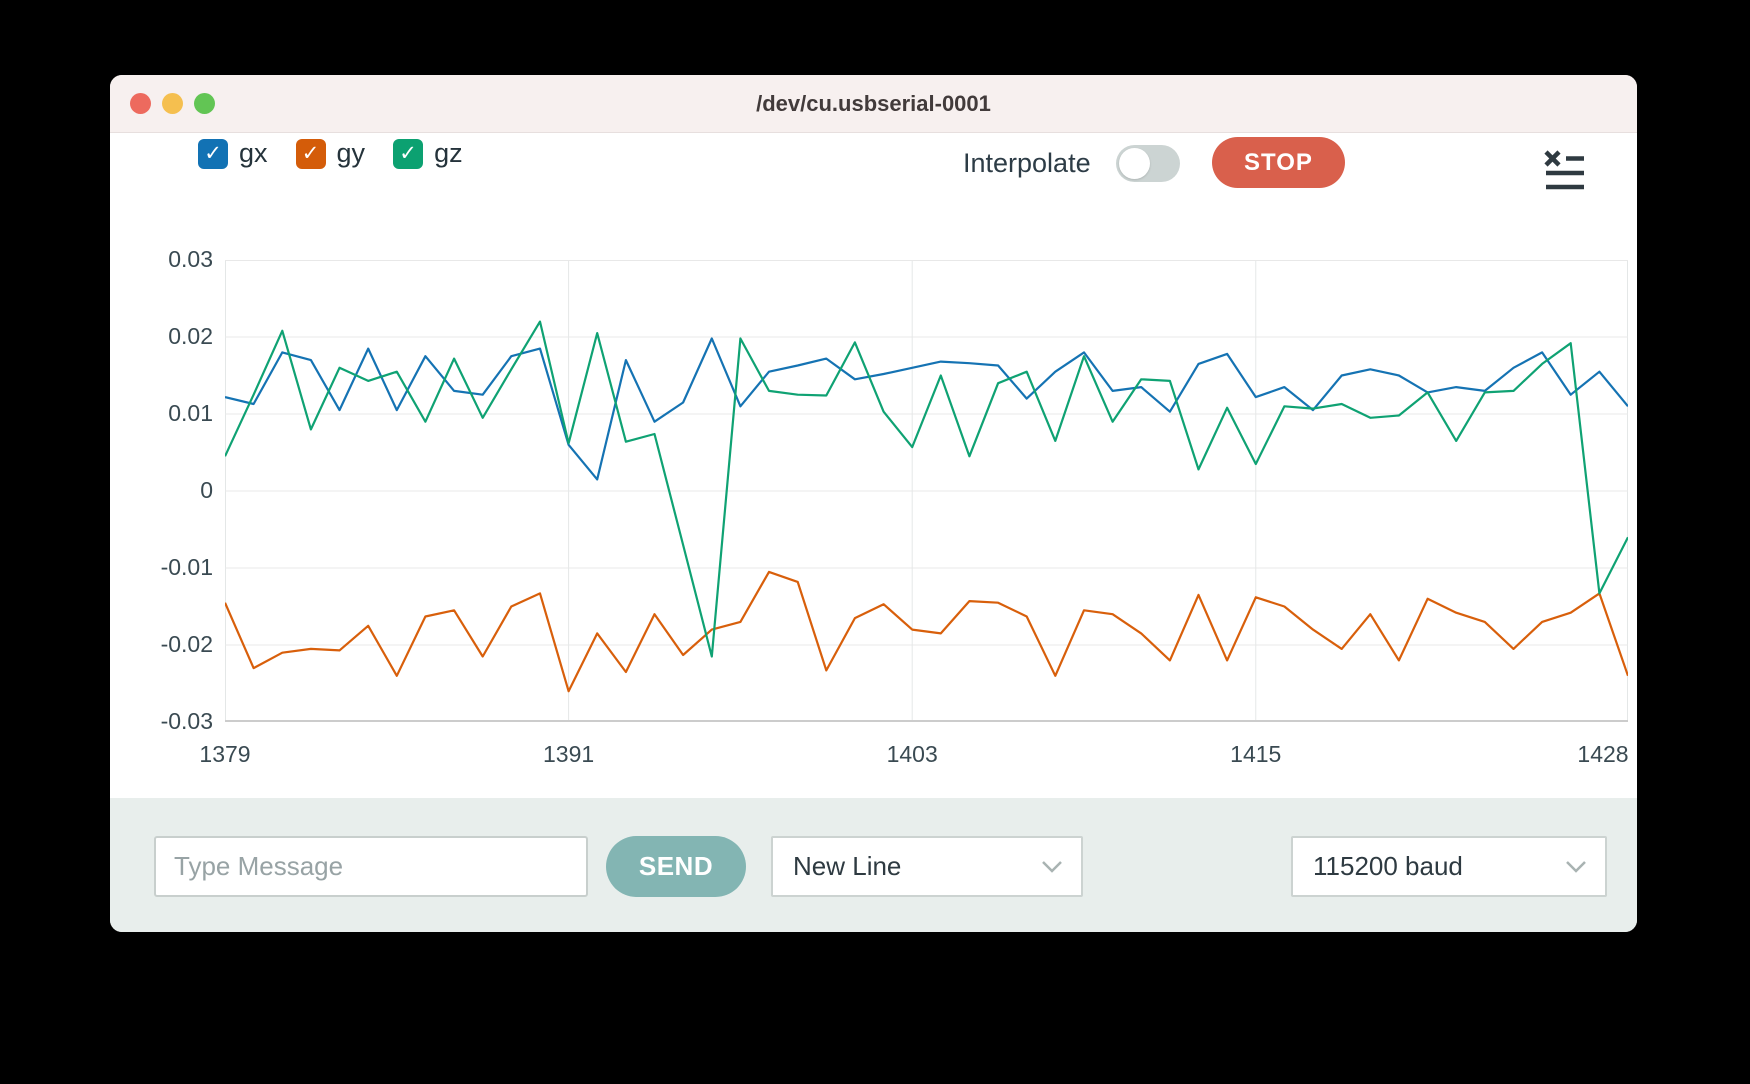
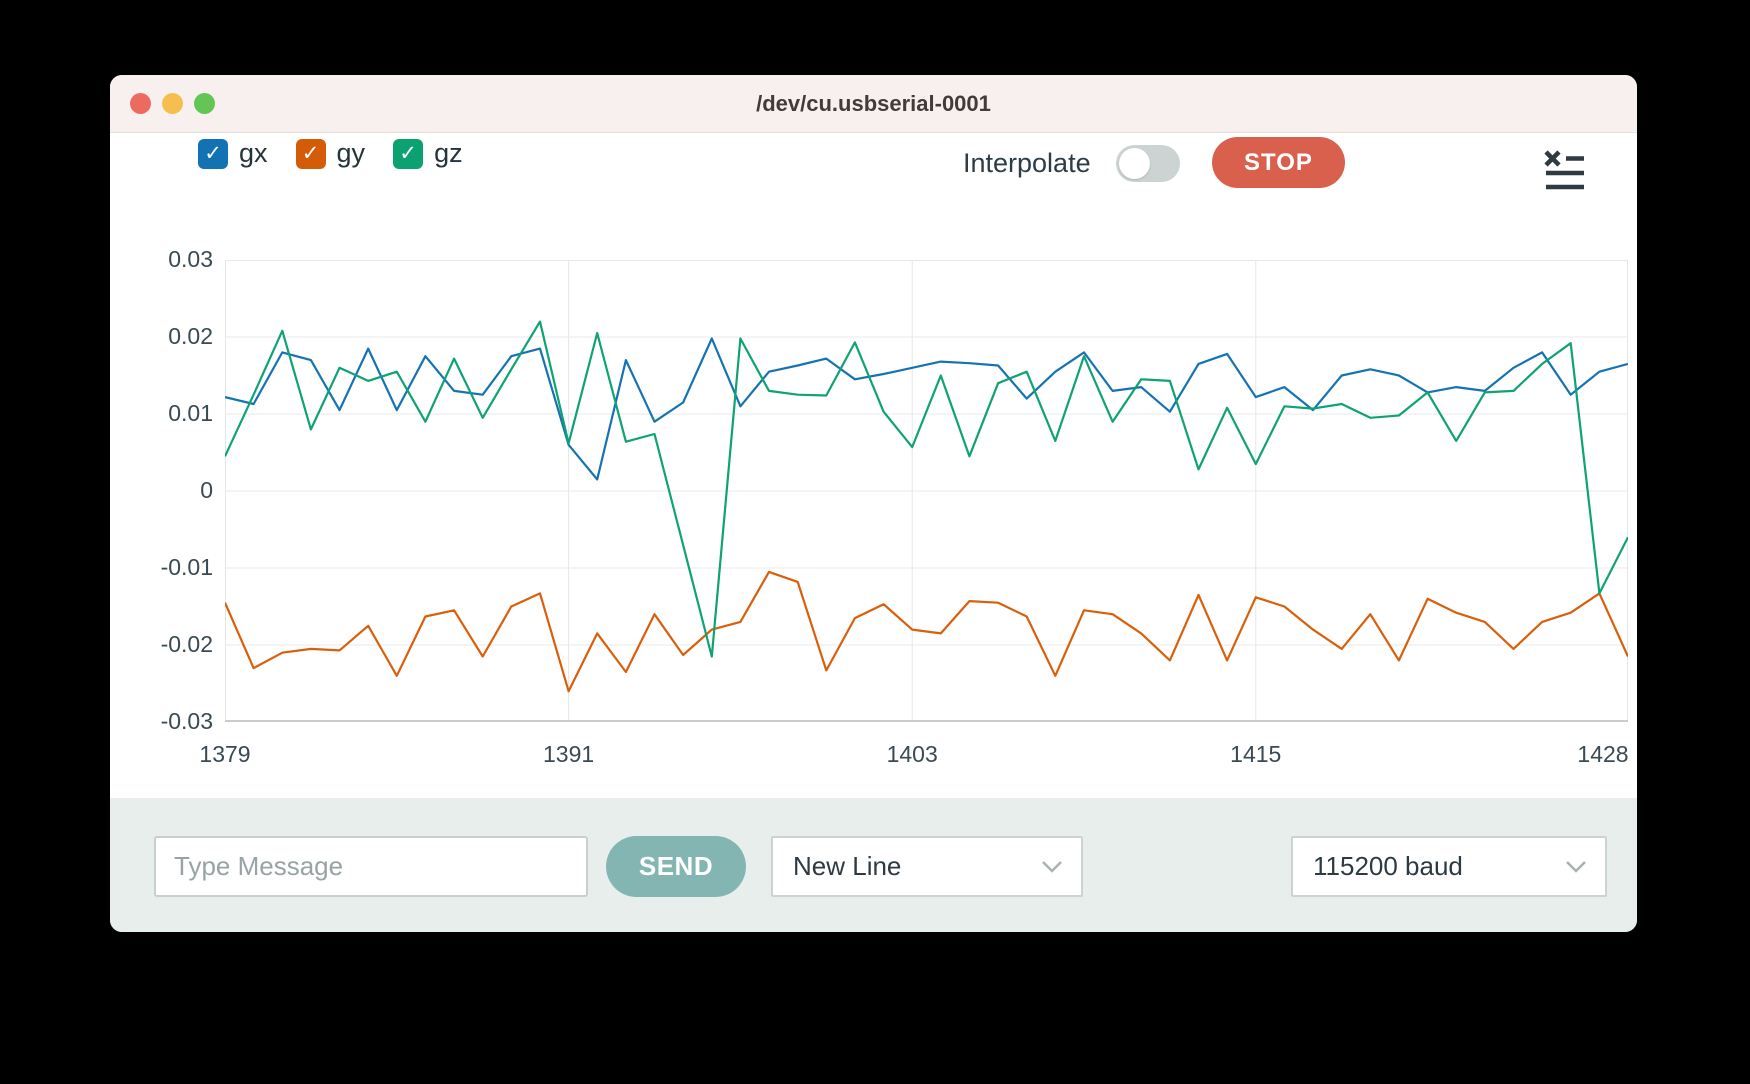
gx/1428: 0.011 -> 0.017
gy/1428: -0.024 -> -0.021
